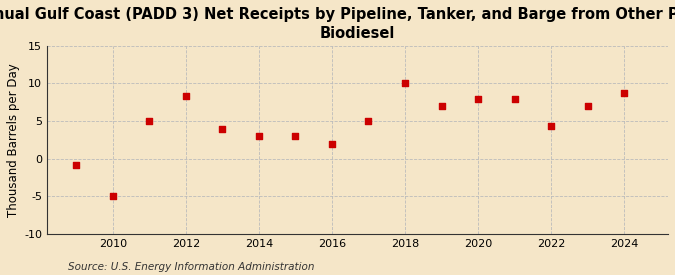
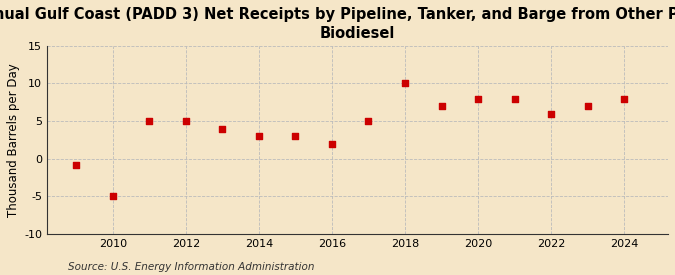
2012: 8.4 -> 5.0
2022: 4.4 -> 6.0
2024: 8.8 -> 8.0
